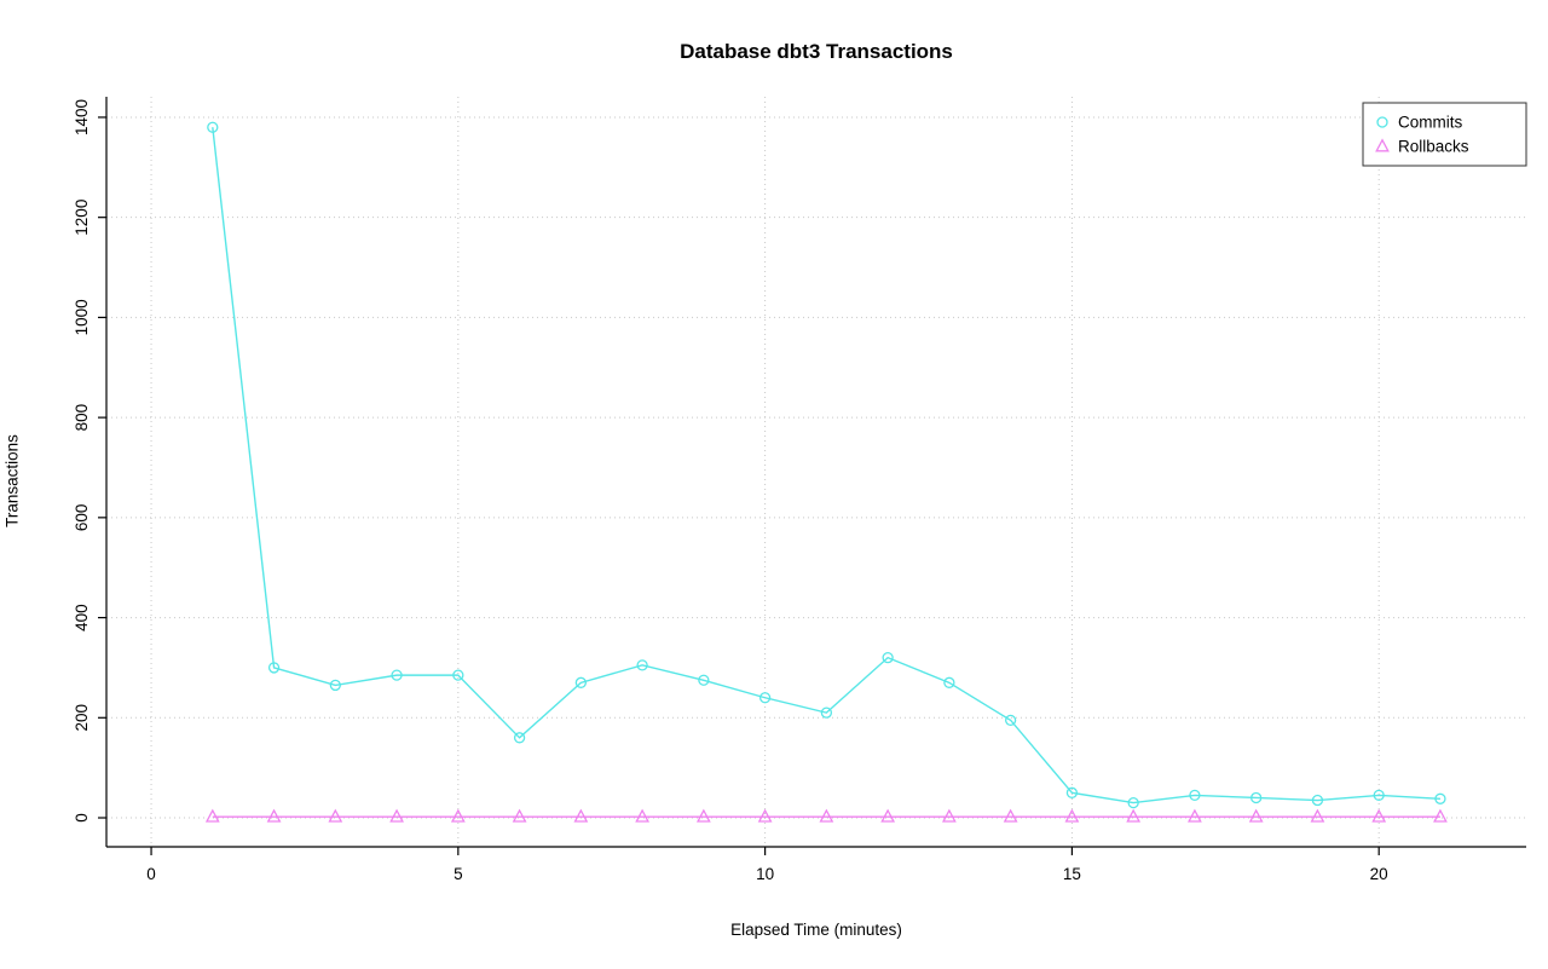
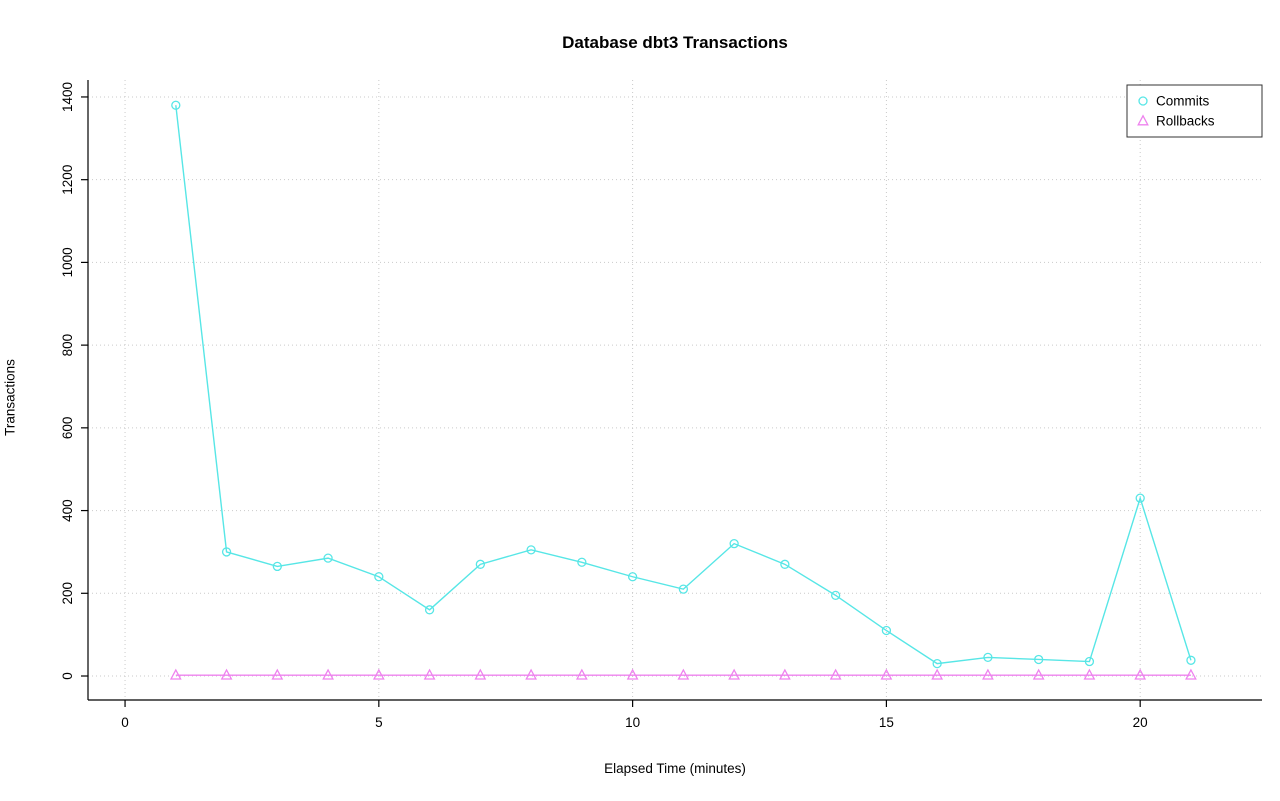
Commits/5: 280 -> 240
Commits/15: 50 -> 110
Commits/20: 40 -> 430
